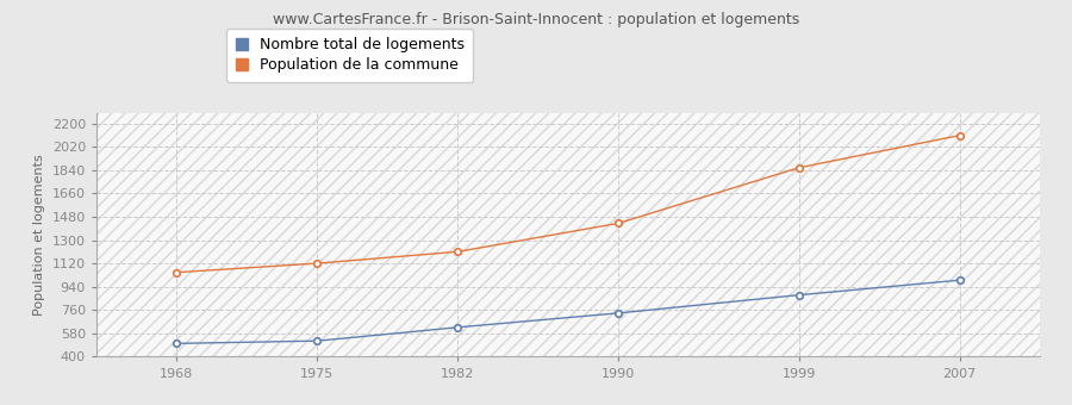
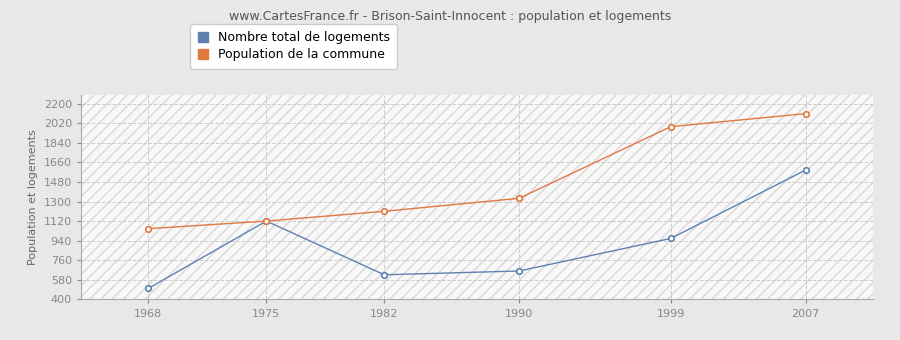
Nombre total de logements/1975: 520 -> 1120
Nombre total de logements/1990: 740 -> 660
Population de la commune/1990: 1430 -> 1330
Nombre total de logements/1999: 880 -> 960
Population de la commune/1999: 1860 -> 1990
Nombre total de logements/2007: 990 -> 1590
